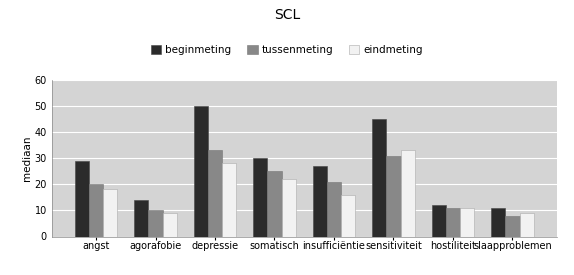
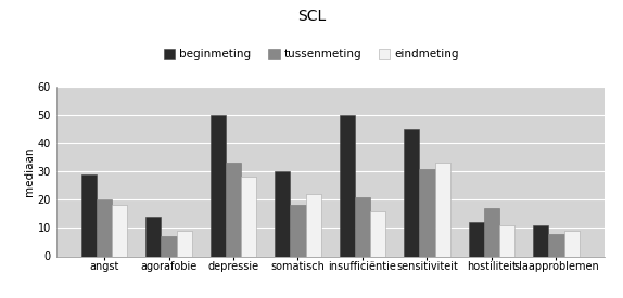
tussenmeting/agorafobie: 10 -> 7
tussenmeting/somatisch: 25 -> 18
beginmeting/insufficiëntie: 27 -> 50
tussenmeting/hostiliteit: 11 -> 17
